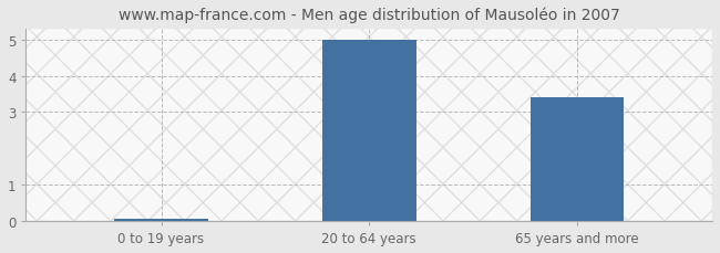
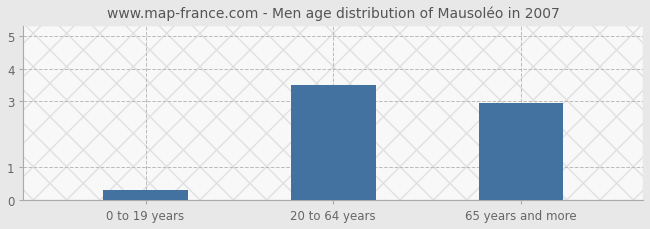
0 to 19 years: 0.05 -> 0.30
20 to 64 years: 5.00 -> 3.50
65 years and more: 3.40 -> 2.95
